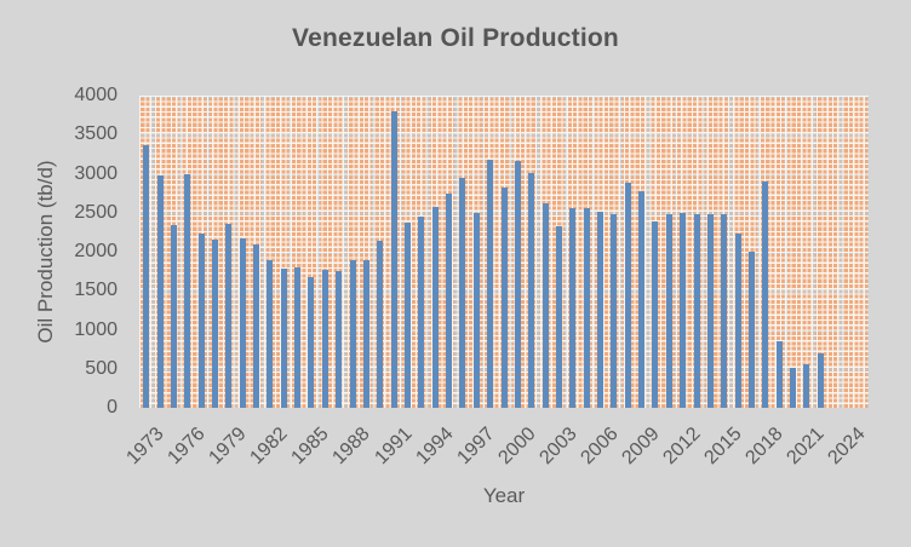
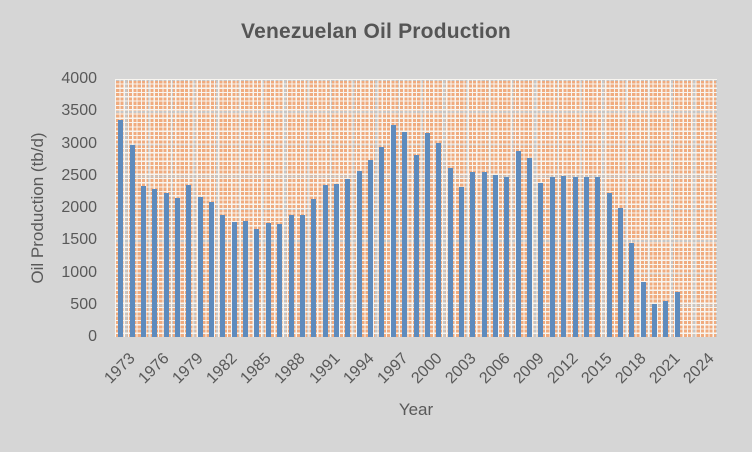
1976: 3000 -> 2300
1991: 3800 -> 2400
1997: 2500 -> 3300
2018: 2900 -> 1500
